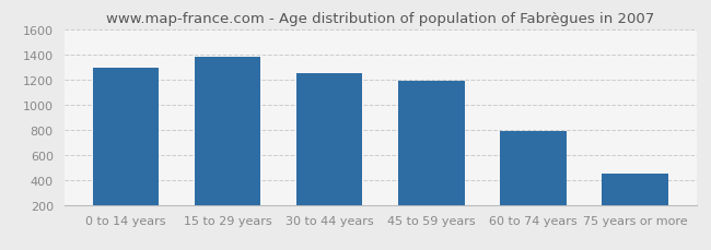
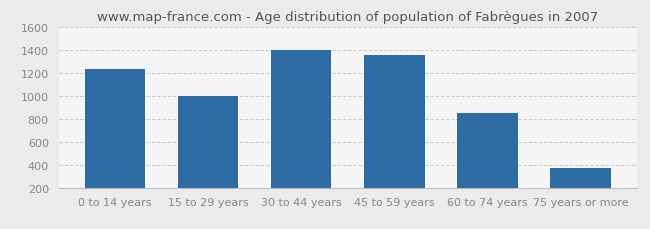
0 to 14 years: 1290 -> 1230
15 to 29 years: 1380 -> 1000
30 to 44 years: 1250 -> 1400
45 to 59 years: 1190 -> 1350
60 to 74 years: 790 -> 840
75 years or more: 450 -> 370
